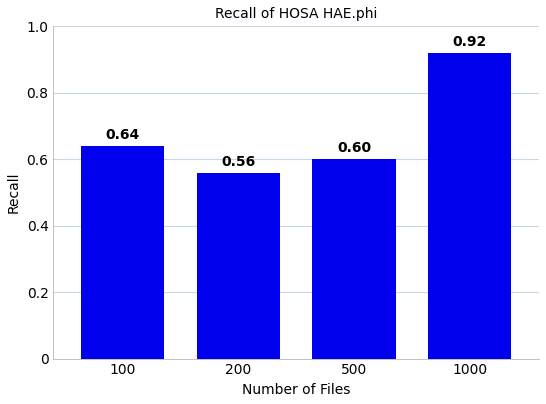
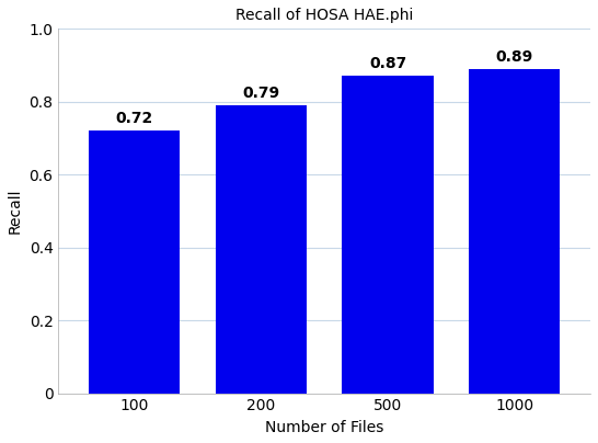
100: 0.64 -> 0.72
200: 0.56 -> 0.79
500: 0.60 -> 0.87
1000: 0.92 -> 0.89
